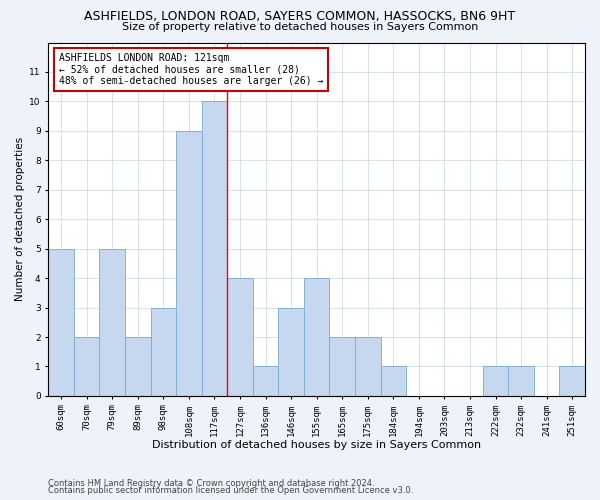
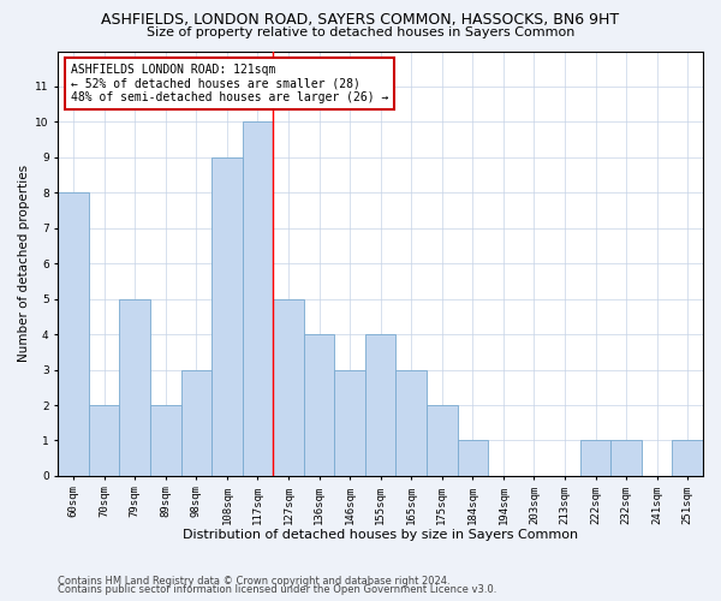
60sqm: 5 -> 8
127sqm: 4 -> 5
136sqm: 1 -> 4
165sqm: 2 -> 3
